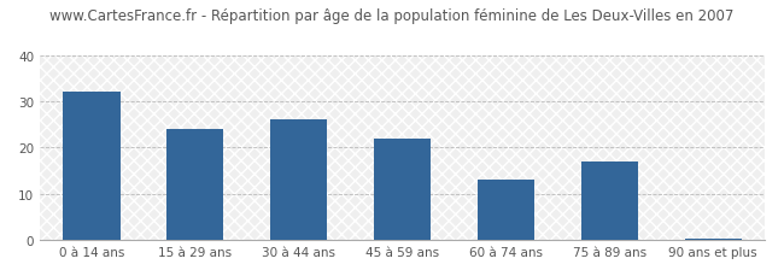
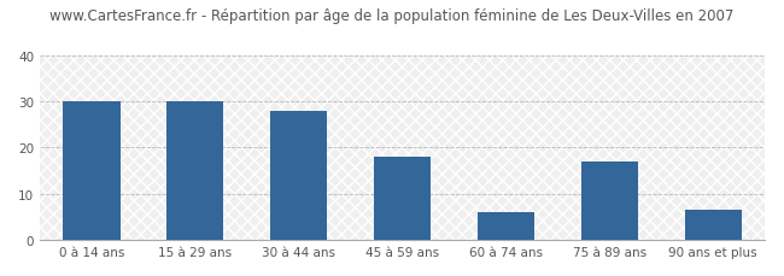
0 à 14 ans: 32.0 -> 30.0
15 à 29 ans: 24.0 -> 30.0
30 à 44 ans: 26.0 -> 28.0
45 à 59 ans: 22.0 -> 18.0
60 à 74 ans: 13.0 -> 6.0
90 ans et plus: 0.4 -> 6.5
